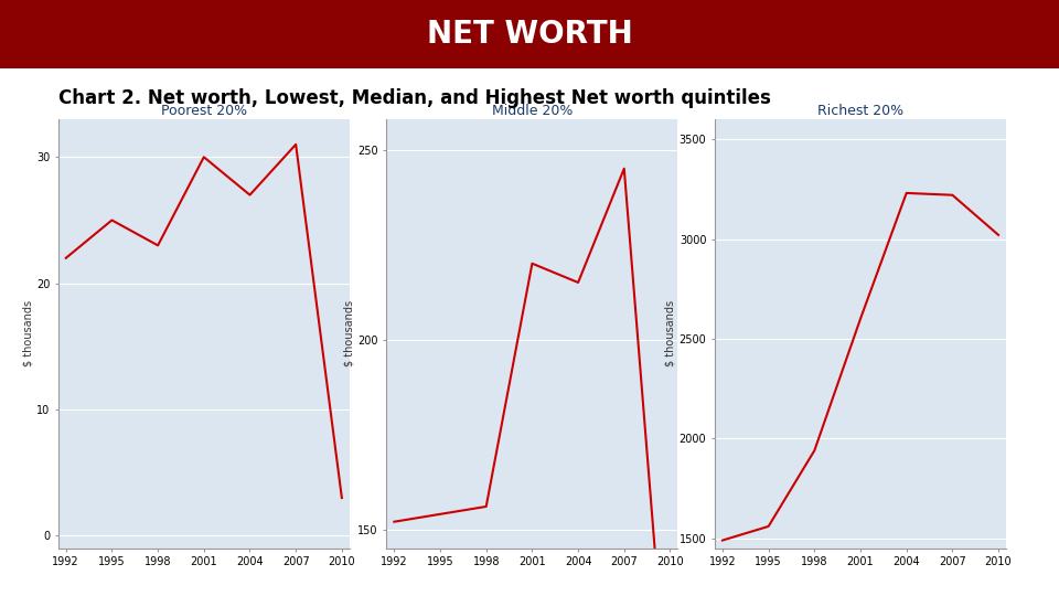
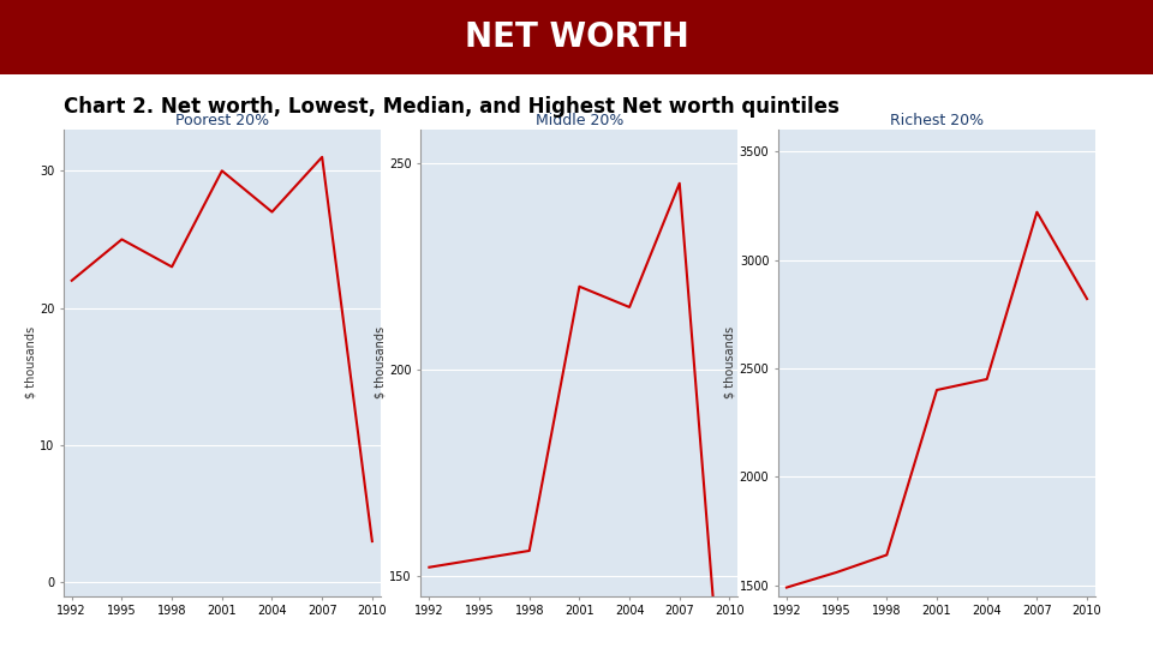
Richest 20%/1998: 1940 -> 1640
Richest 20%/2001: 2600 -> 2400
Richest 20%/2004: 3230 -> 2450
Richest 20%/2010: 3020 -> 2820
